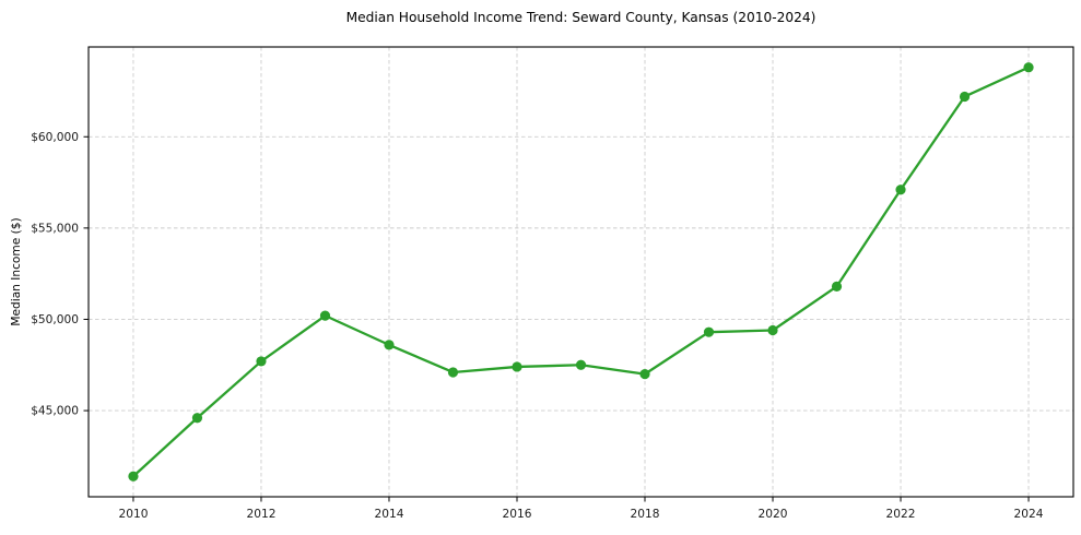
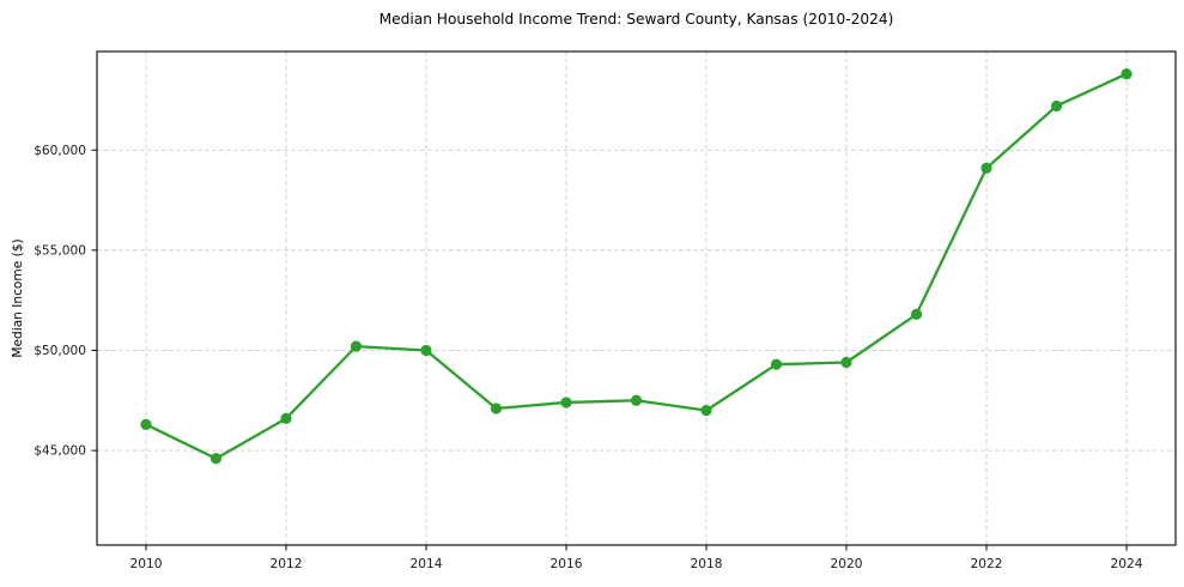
2010: $41400 -> $46300
2012: $47700 -> $46600
2014: $48600 -> $50000
2022: $57100 -> $59100
